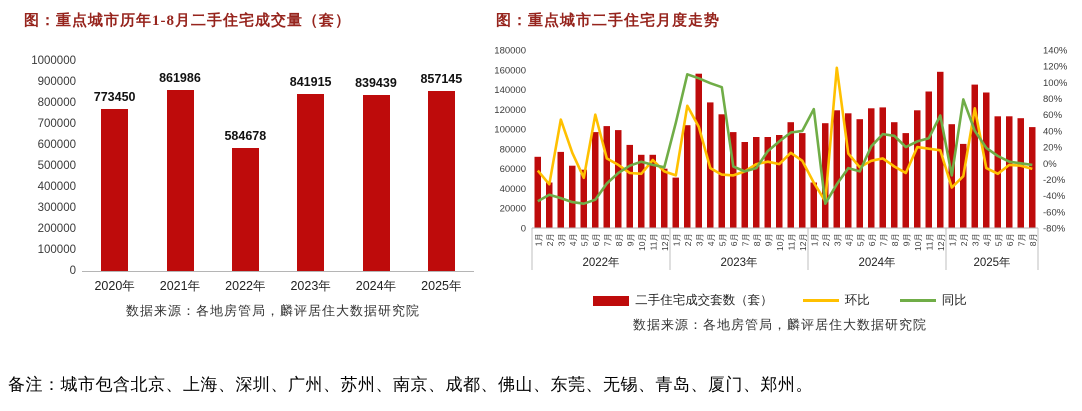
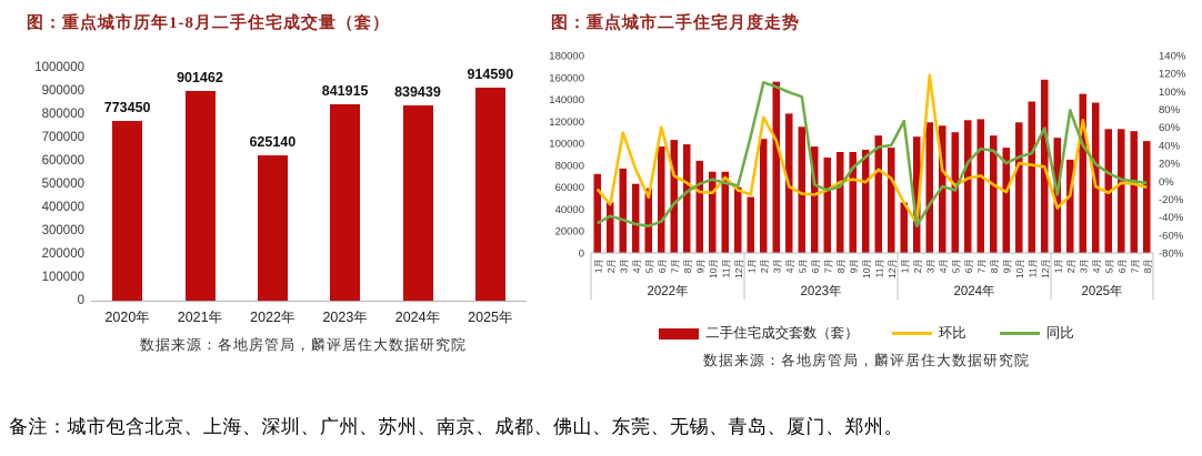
图：重点城市历年1-8月二手住宅成交量（套）/2021年: 861986 -> 901462
图：重点城市历年1-8月二手住宅成交量（套）/2022年: 584678 -> 625140
图：重点城市历年1-8月二手住宅成交量（套）/2025年: 857145 -> 914590
